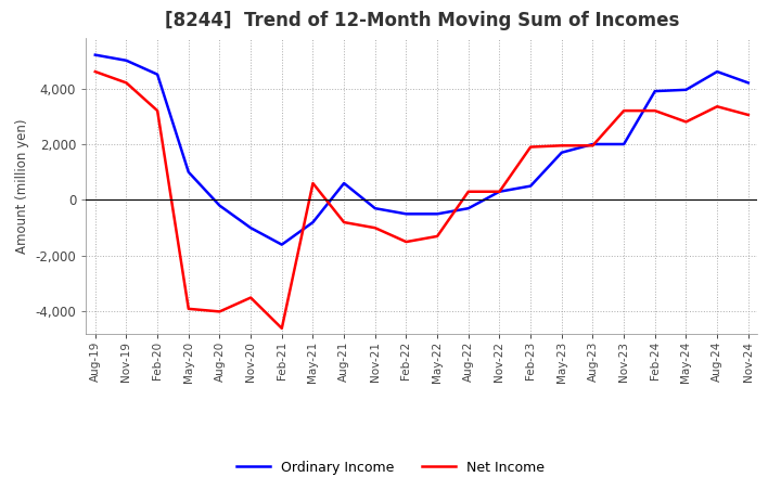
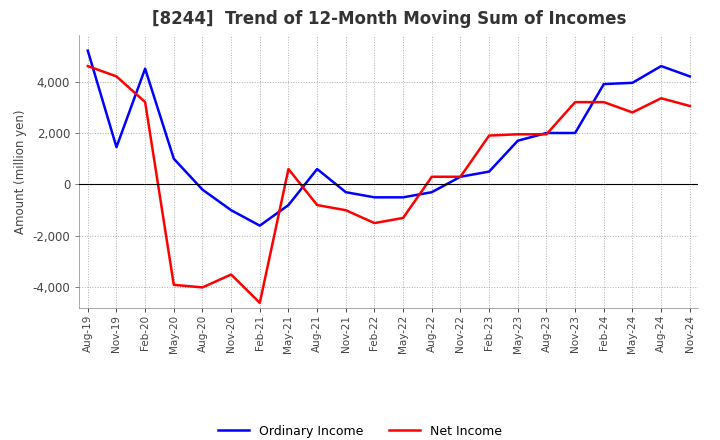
Ordinary Income/Nov-19: 5,000 -> 1,450
